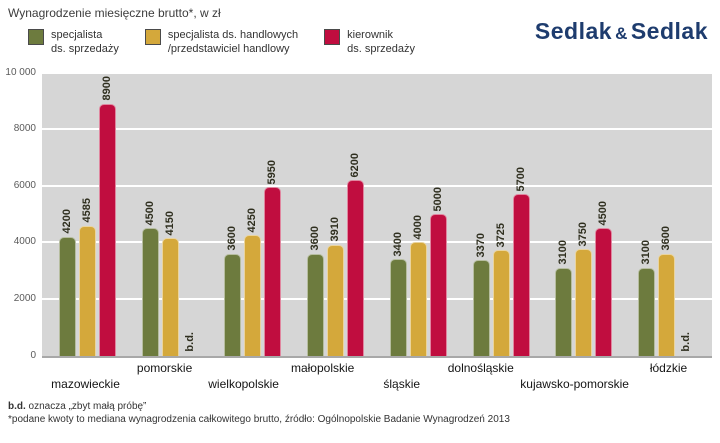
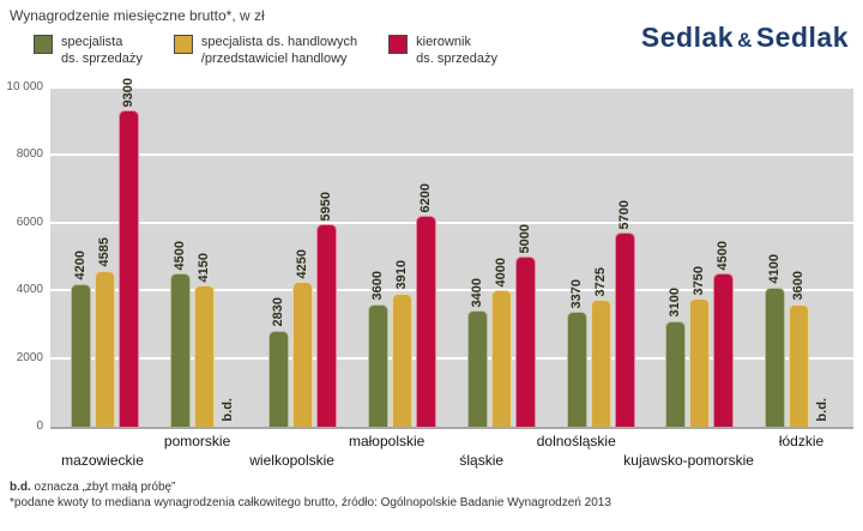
kierownik ds. sprzedaży/mazowieckie: 8900 -> 9300
specjalista ds. sprzedaży/wielkopolskie: 3600 -> 2830
specjalista ds. sprzedaży/łódzkie: 3100 -> 4100
